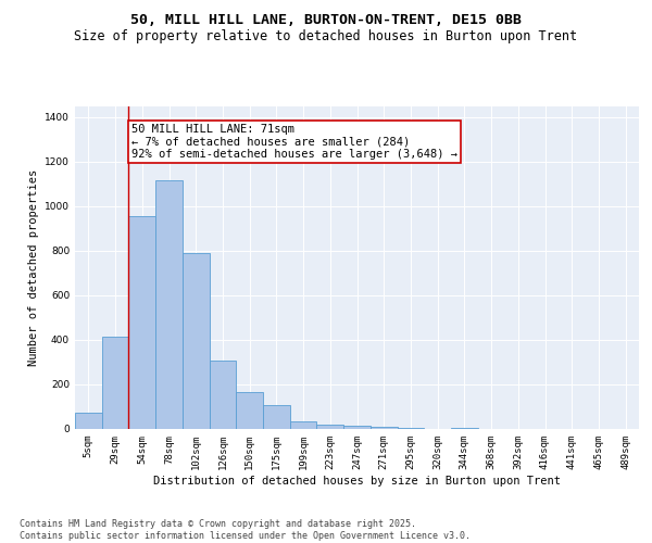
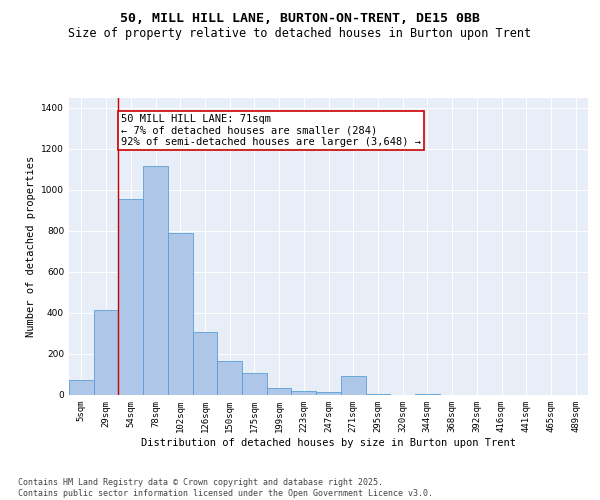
271sqm: 10 -> 95
